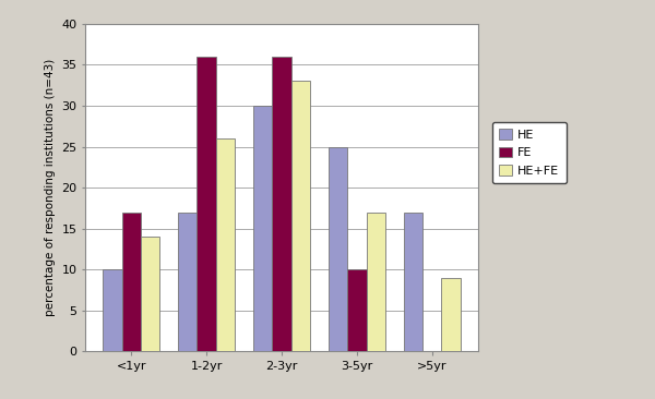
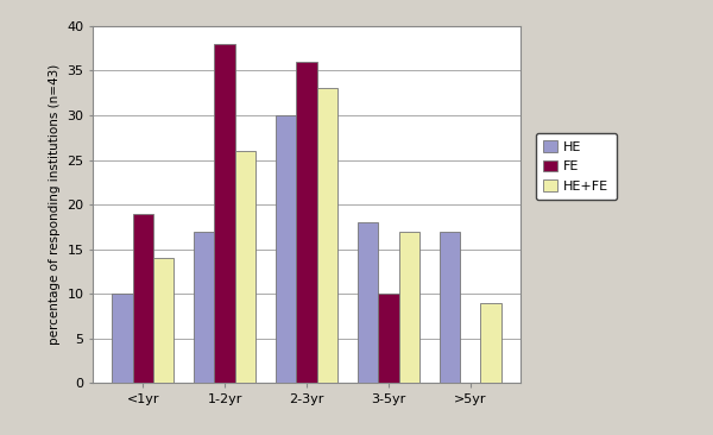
FE/<1yr: 17 -> 19
FE/1-2yr: 36 -> 38
HE/3-5yr: 25 -> 18
